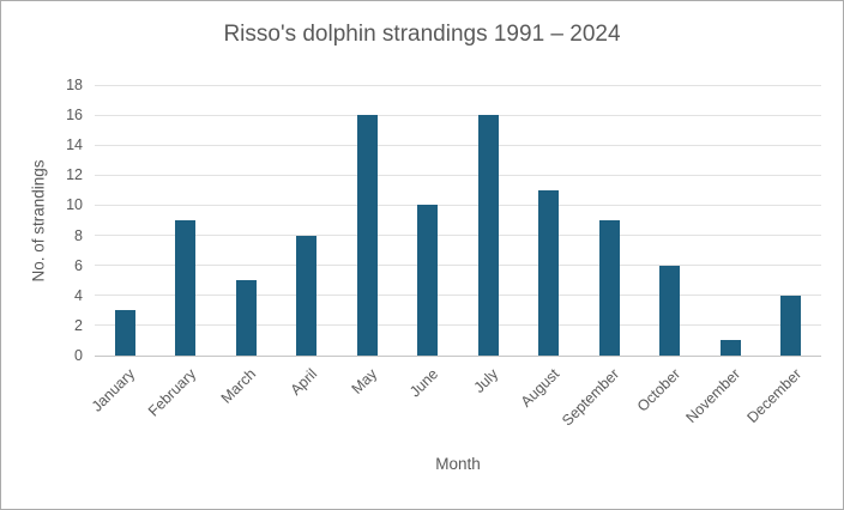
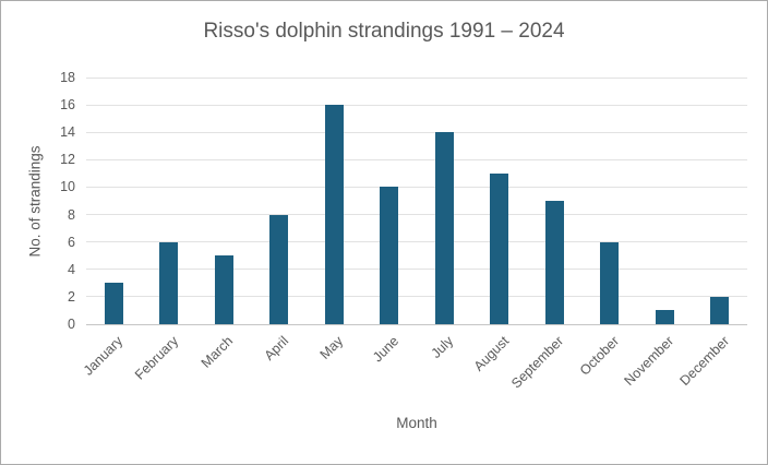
February: 9 -> 6
July: 16 -> 14
December: 4 -> 2
